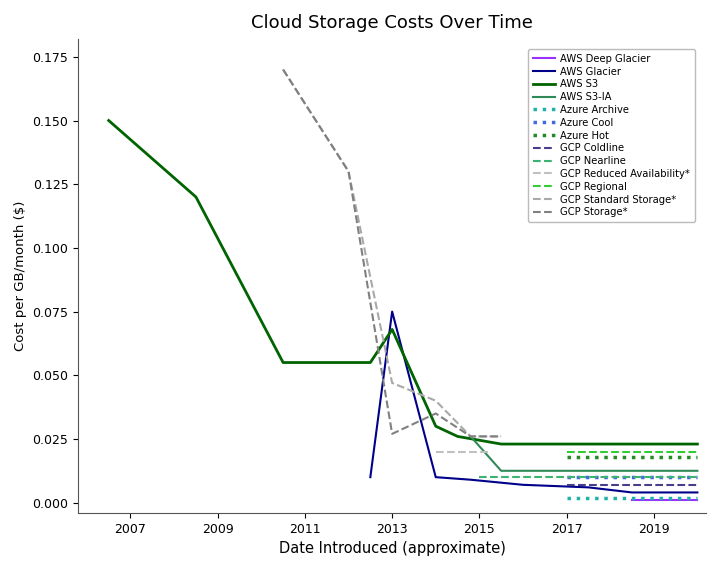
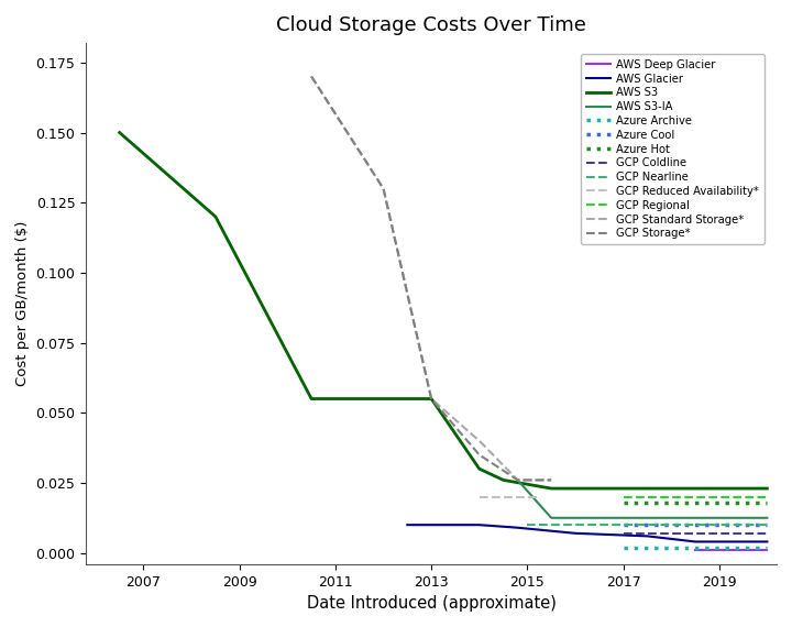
AWS Glacier/2013: 0.075 -> 0.010
AWS S3/2013: 0.068 -> 0.055
GCP Standard Storage*/2013: 0.047 -> 0.055
GCP Storage*/2013: 0.027 -> 0.055
